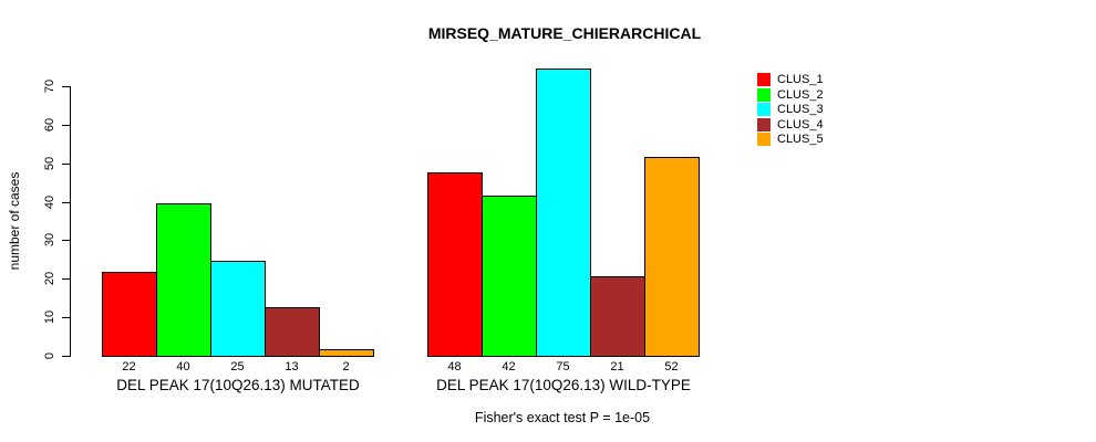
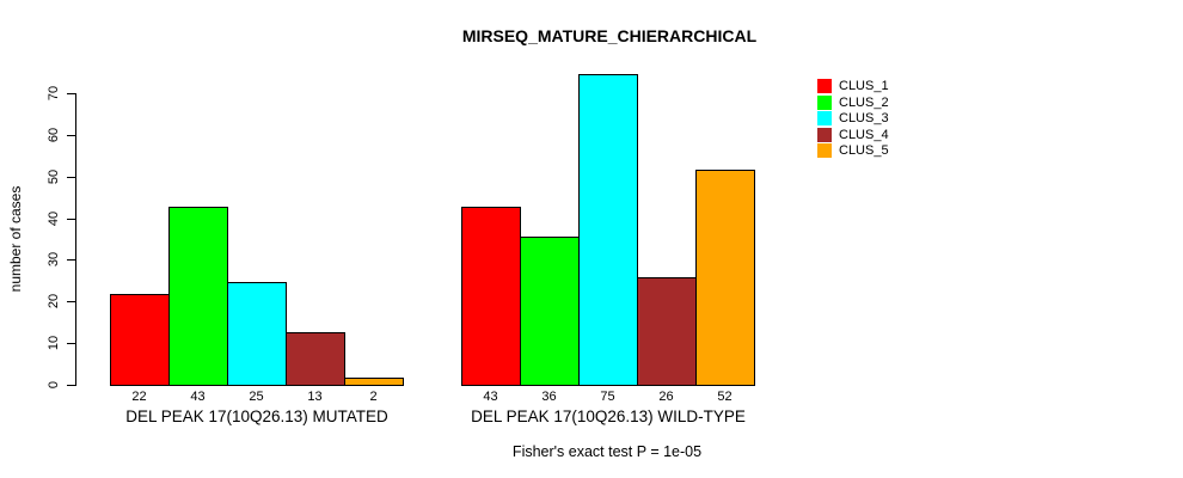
CLUS_2/DEL PEAK 17(10Q26.13) MUTATED: 40 -> 43
CLUS_1/DEL PEAK 17(10Q26.13) WILD-TYPE: 48 -> 43
CLUS_2/DEL PEAK 17(10Q26.13) WILD-TYPE: 42 -> 36
CLUS_4/DEL PEAK 17(10Q26.13) WILD-TYPE: 21 -> 26
